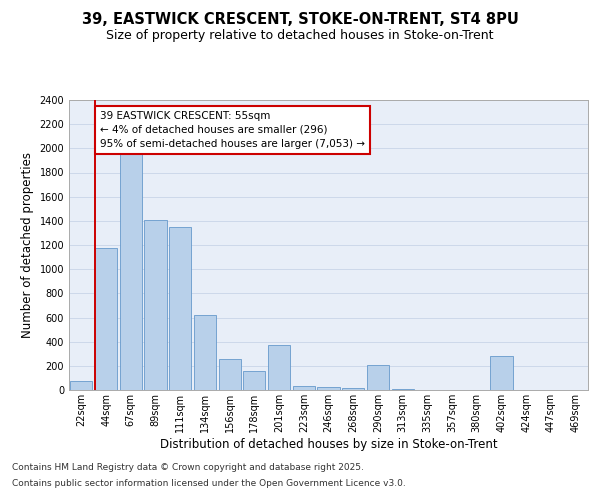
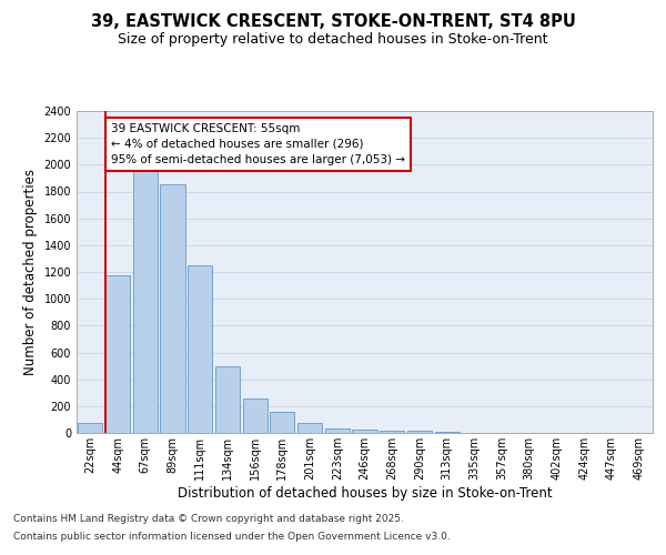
89sqm: 1410 -> 1850
111sqm: 1350 -> 1250
134sqm: 620 -> 500
201sqm: 370 -> 80
290sqm: 210 -> 20
402sqm: 280 -> 0
